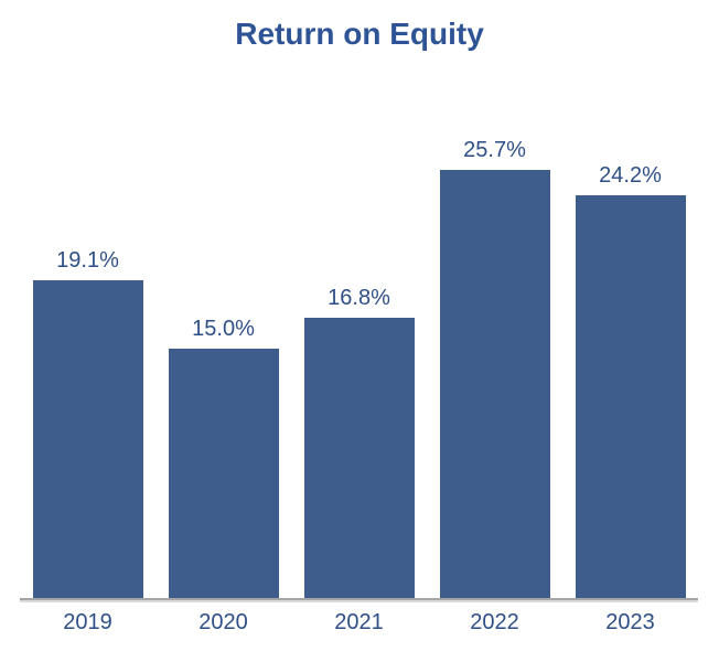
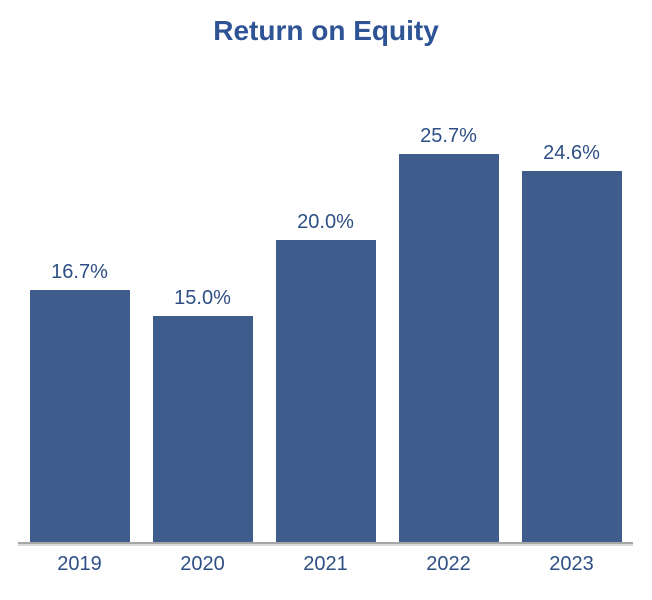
2019: 19.1% -> 16.7%
2021: 16.8% -> 20.0%
2023: 24.2% -> 24.6%
